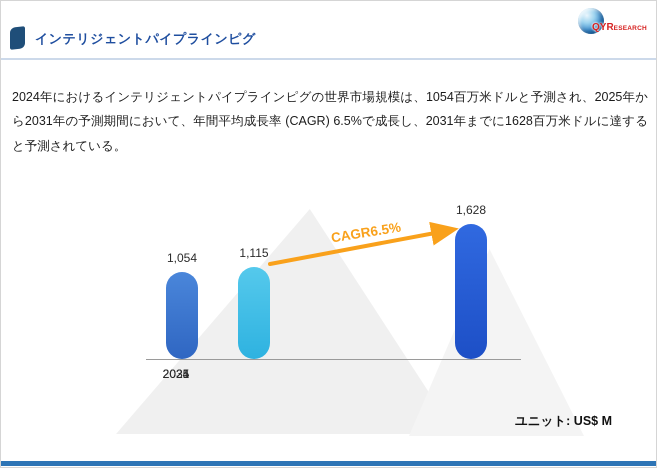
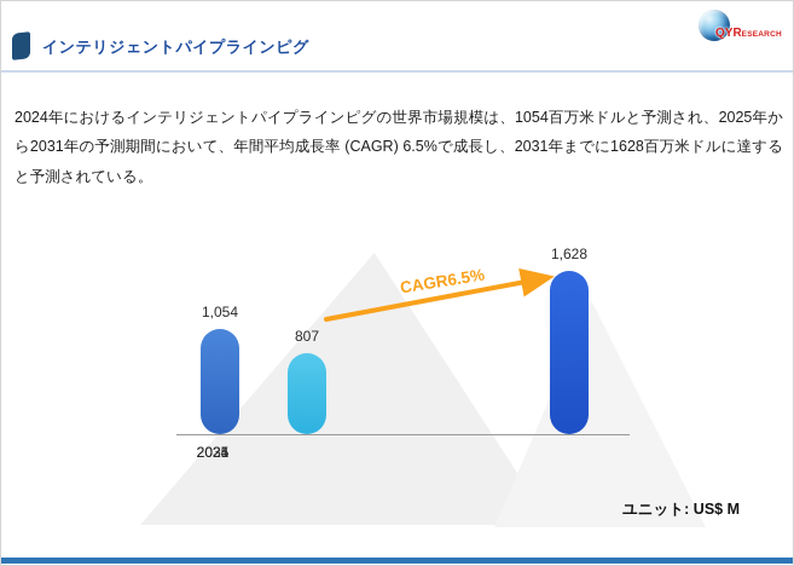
2025: 1,115 -> 807
